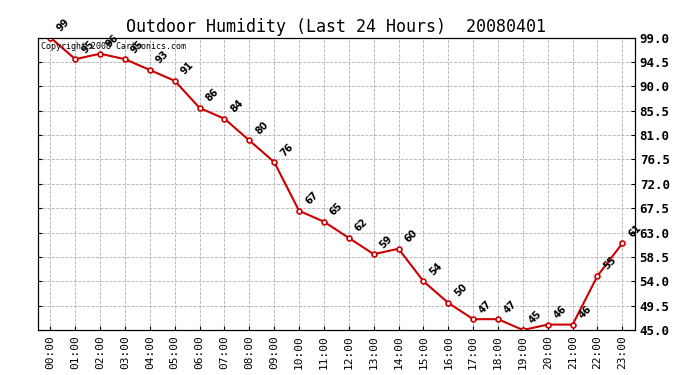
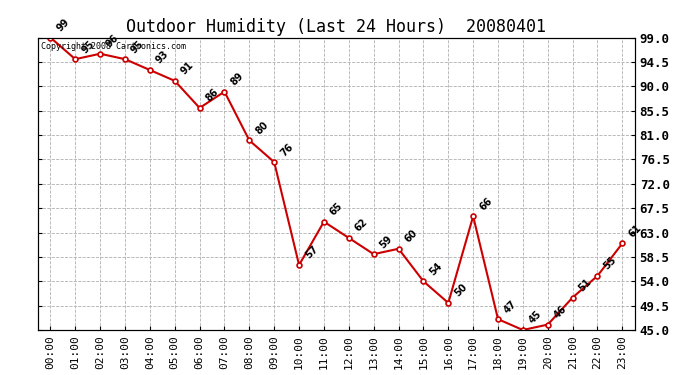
07:00: 84 -> 89
10:00: 67 -> 57
17:00: 47 -> 66
21:00: 46 -> 51
